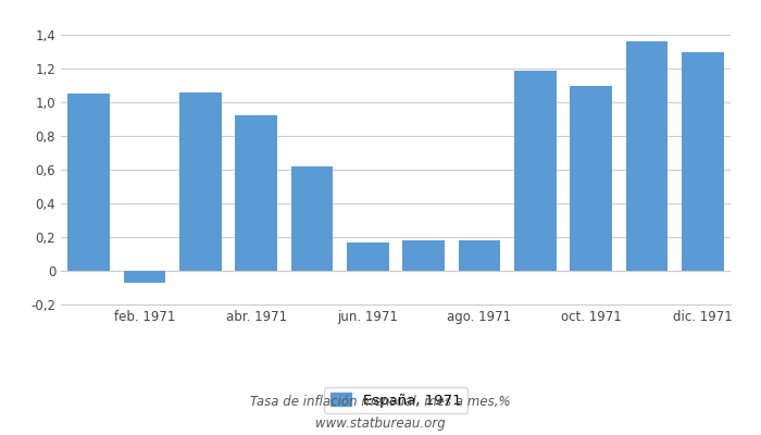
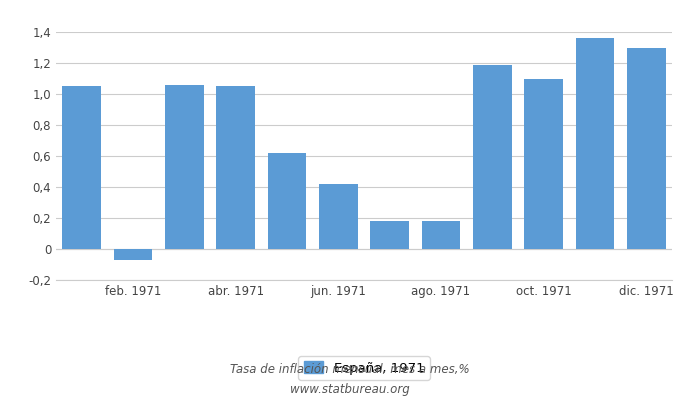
abr. 1971: 0,92 -> 1,05
jun. 1971: 0,17 -> 0,42
